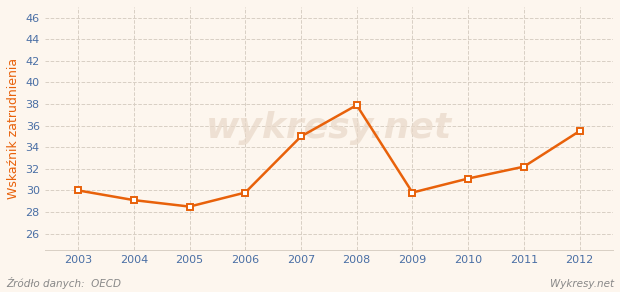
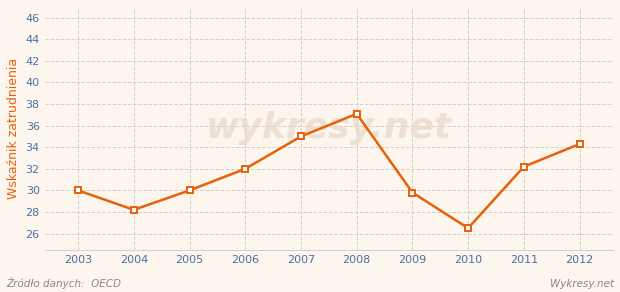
2004: 29.1 -> 28.2
2005: 28.5 -> 30.0
2006: 29.8 -> 32.0
2008: 37.9 -> 37.1
2010: 31.1 -> 26.5
2012: 35.5 -> 34.3
